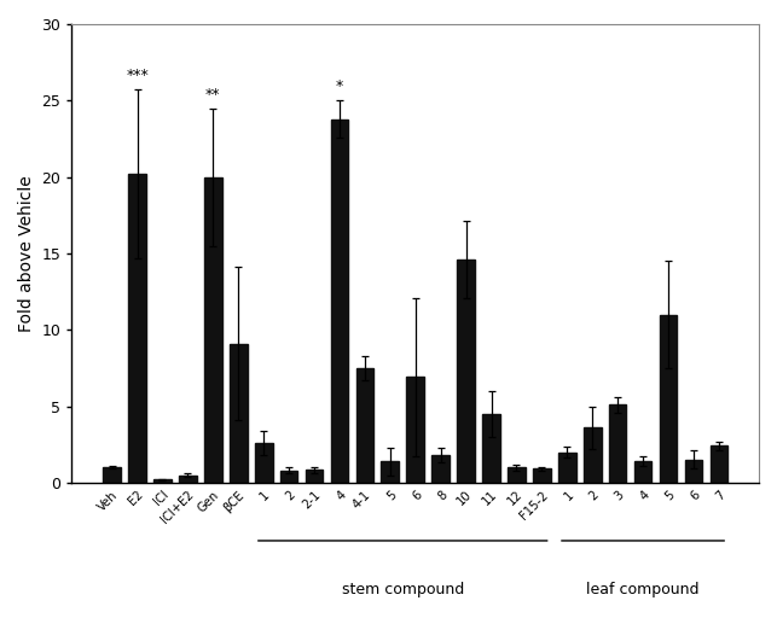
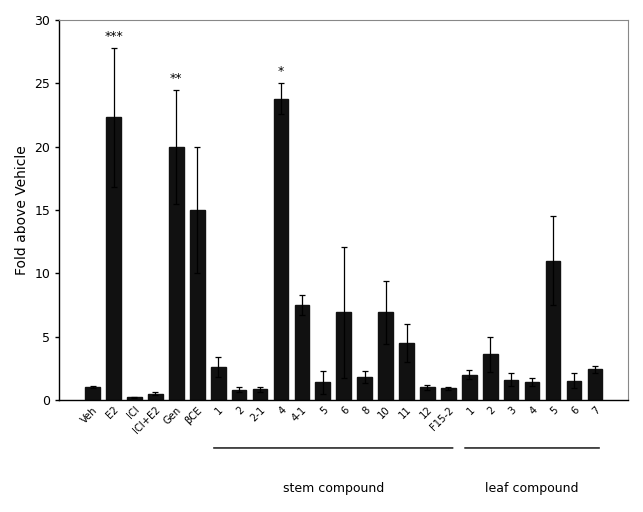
E2: 20.2 -> 22.3
βCE: 9.1 -> 15.0
10: 14.6 -> 6.9
3: 5.1 -> 1.6
